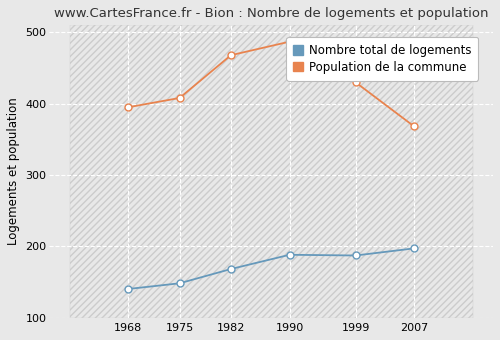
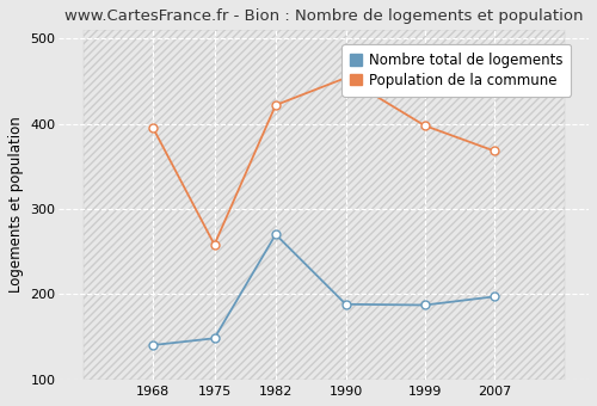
Population de la commune/1975: 408 -> 258
Nombre total de logements/1982: 168 -> 270
Population de la commune/1982: 468 -> 422
Population de la commune/1990: 487 -> 454
Population de la commune/1999: 430 -> 398
